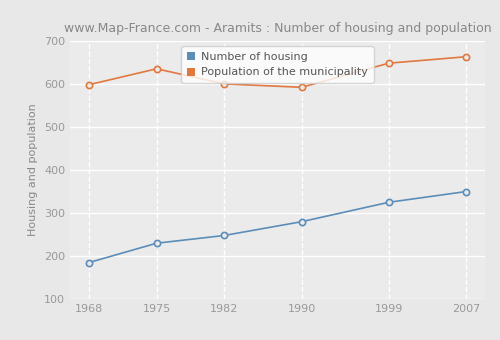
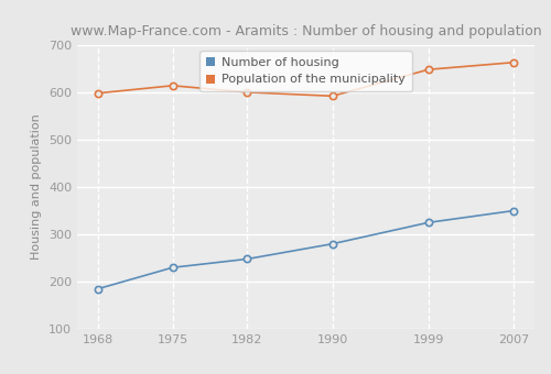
Population of the municipality/1975: 635 -> 614
